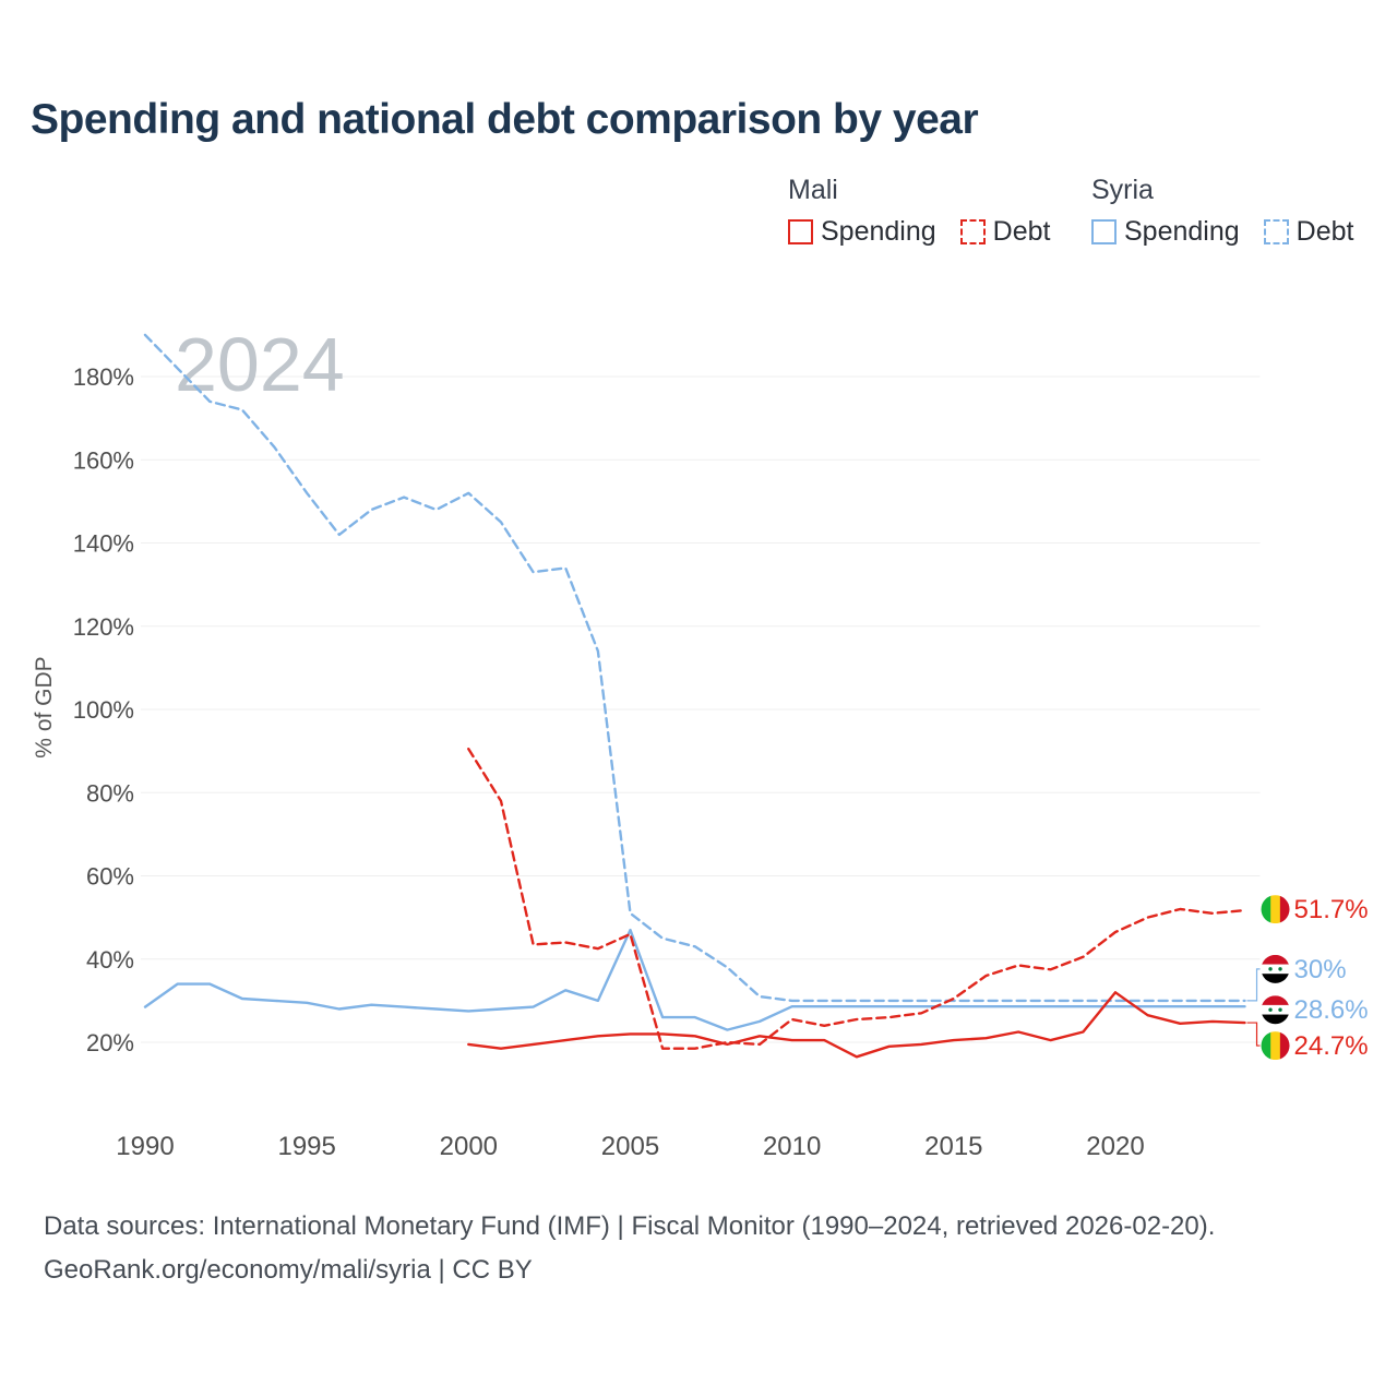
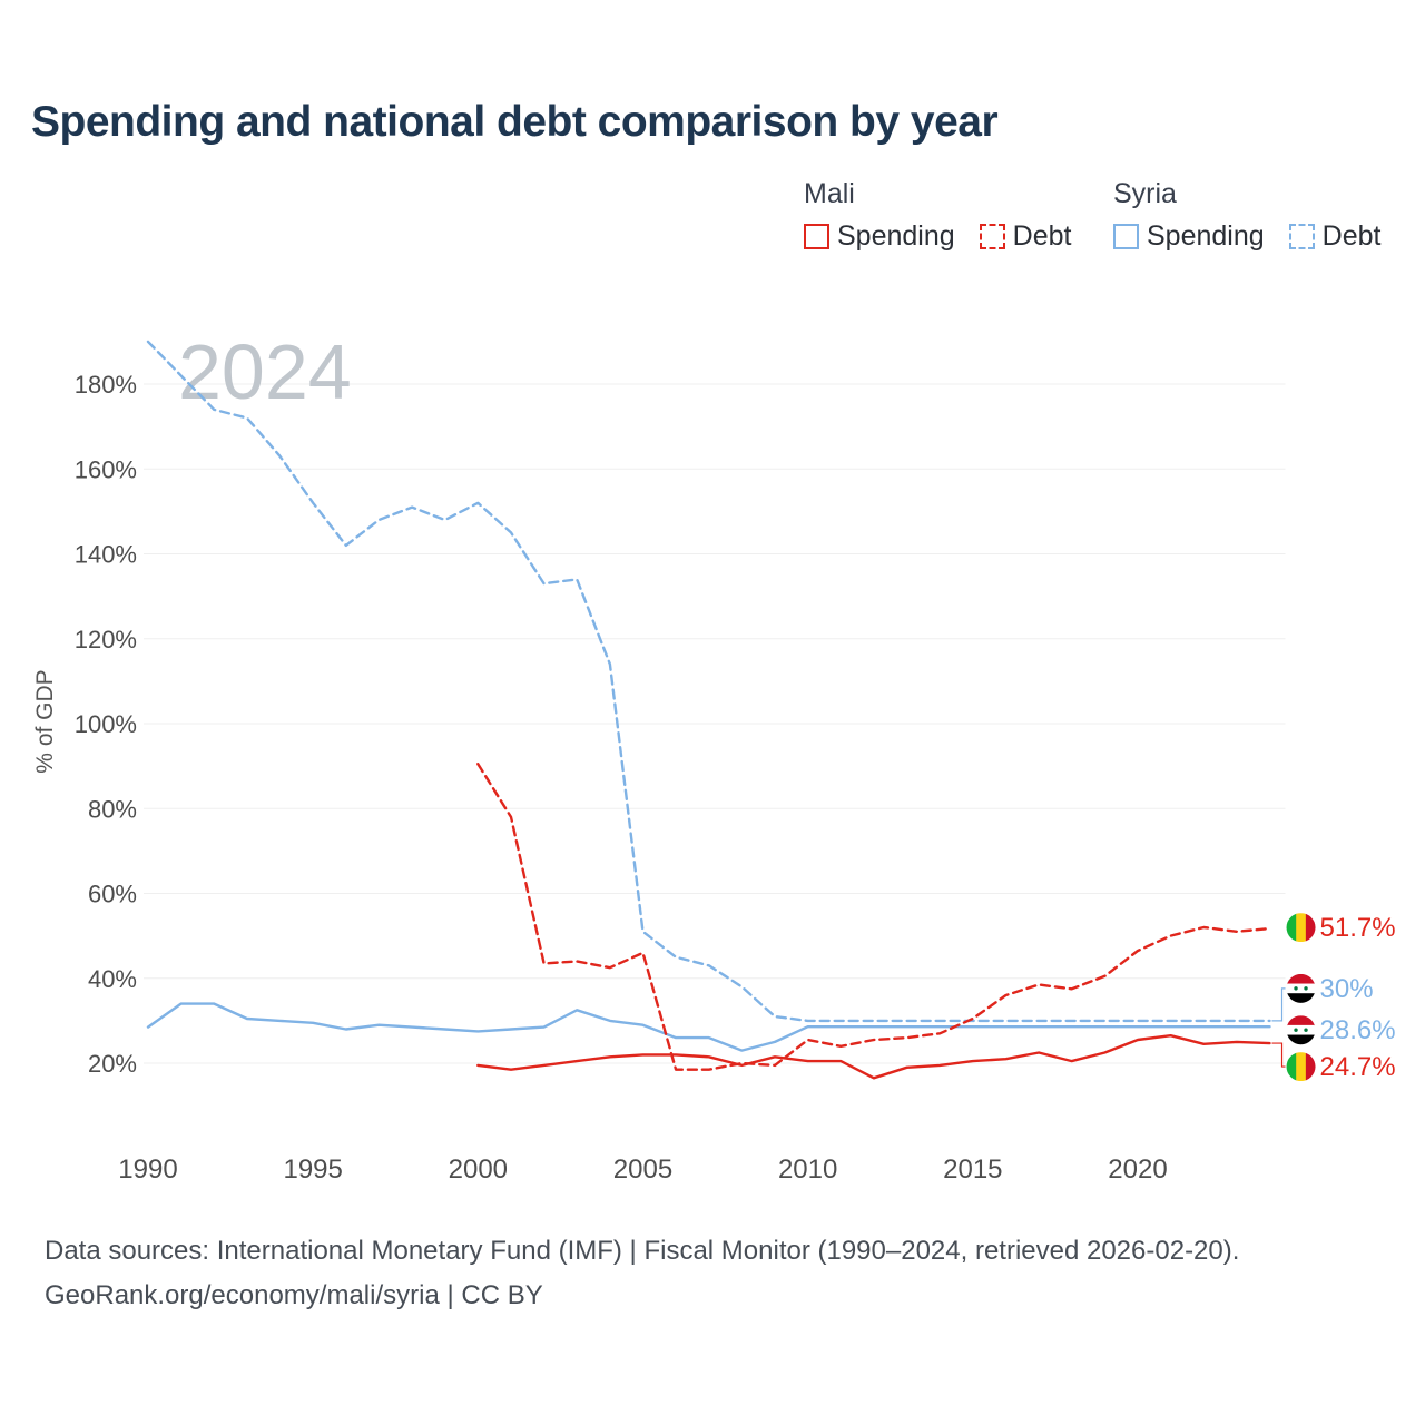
Syria Spending/2005: 47% -> 29%
Mali Spending/2020: 32% -> 26%
